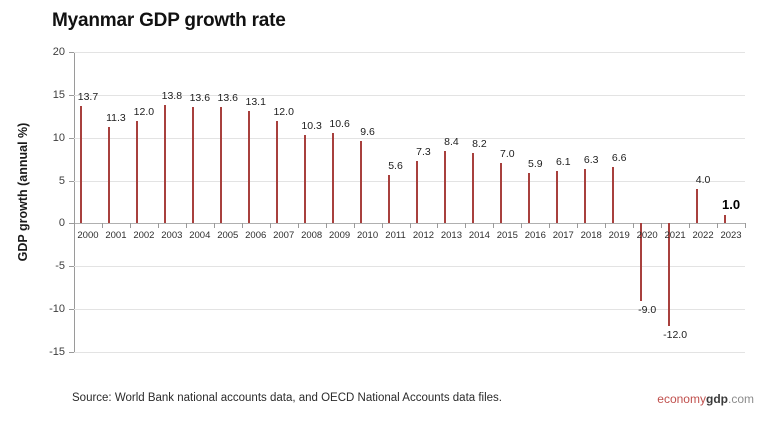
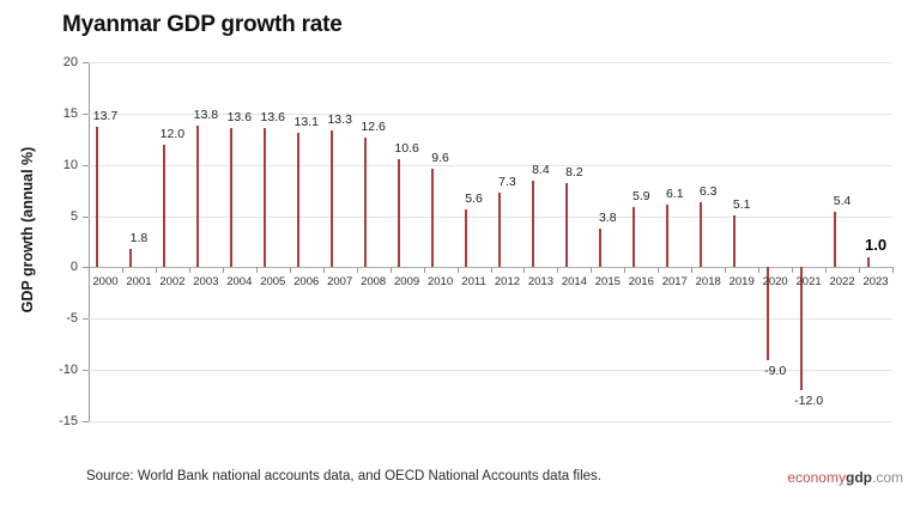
2001: 11.3 -> 1.8
2007: 12.0 -> 13.3
2008: 10.3 -> 12.6
2015: 7.0 -> 3.8
2019: 6.6 -> 5.1
2022: 4.0 -> 5.4
